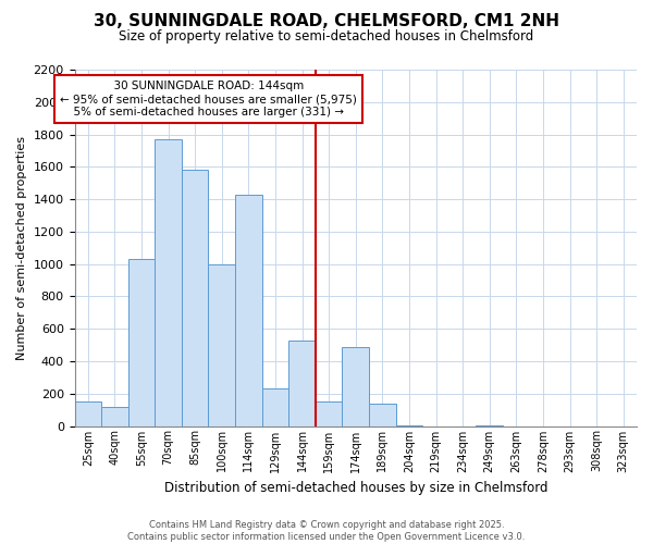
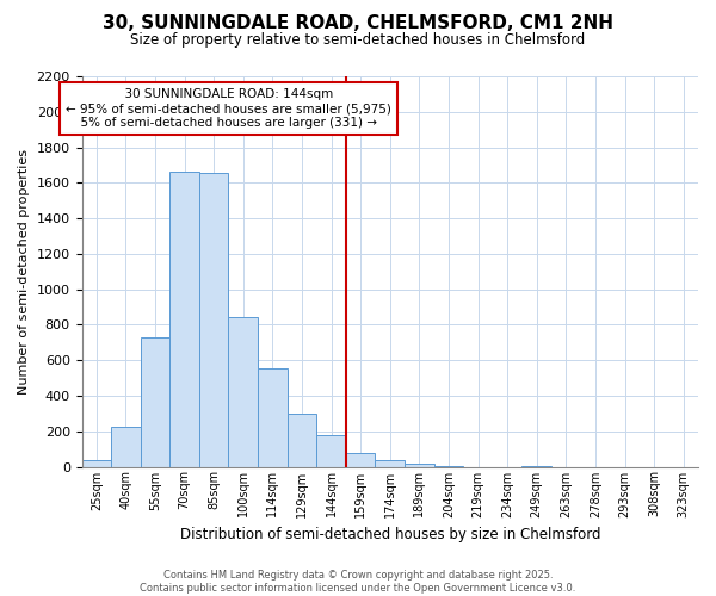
25sqm: 150 -> 40
40sqm: 120 -> 220
55sqm: 1030 -> 730
70sqm: 1770 -> 1660
85sqm: 1580 -> 1660
100sqm: 1000 -> 840
114sqm: 1430 -> 560
129sqm: 230 -> 300
144sqm: 530 -> 180
159sqm: 150 -> 80
174sqm: 490 -> 40
189sqm: 140 -> 20
